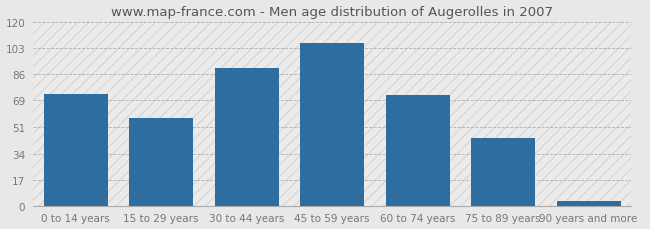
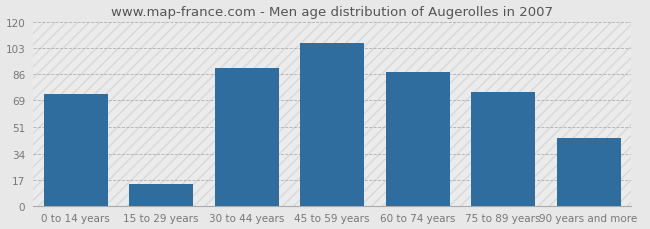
15 to 29 years: 57 -> 14
60 to 74 years: 72 -> 87
75 to 89 years: 44 -> 74
90 years and more: 3 -> 44
